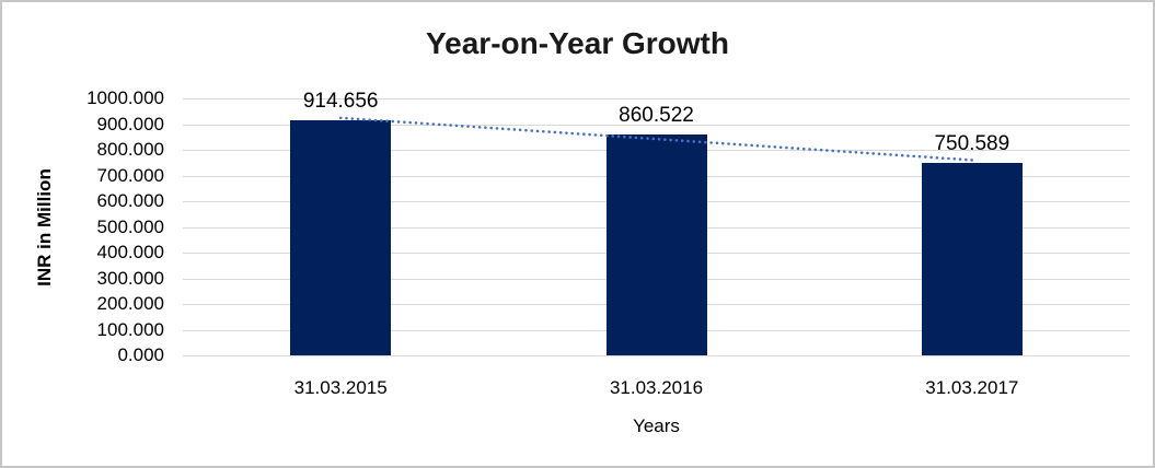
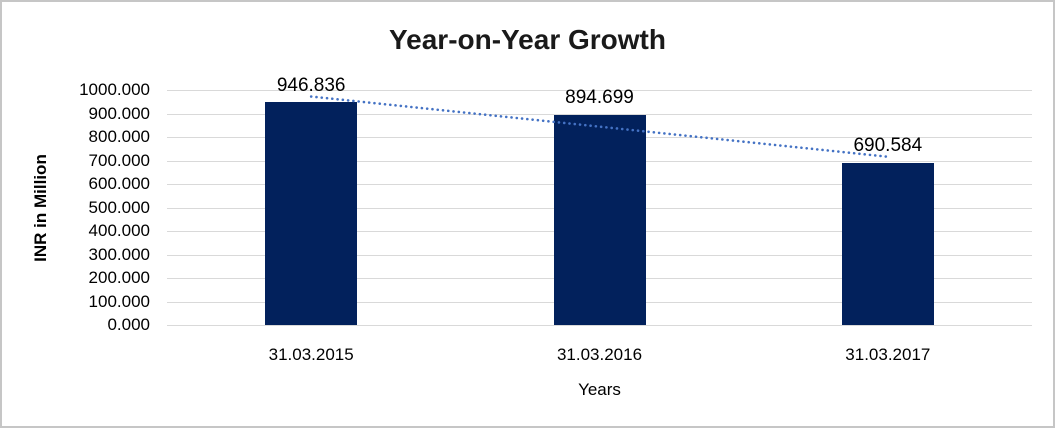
31.03.2015: 914.656 -> 946.836
31.03.2016: 860.522 -> 894.699
31.03.2017: 750.589 -> 690.584
